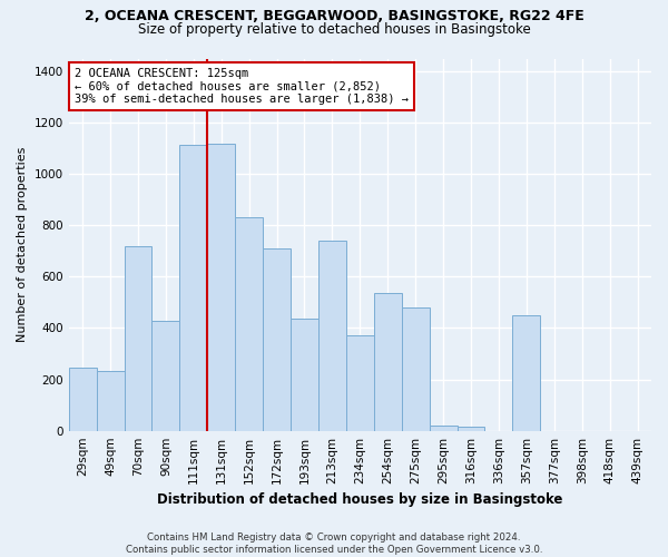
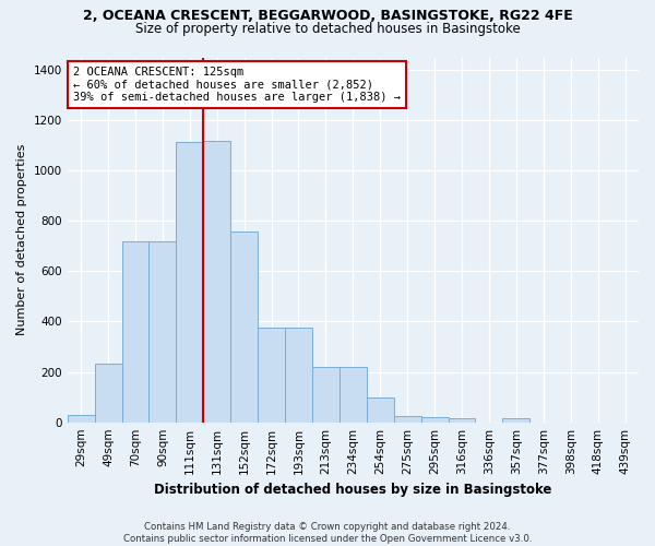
29sqm: 245 -> 30
90sqm: 430 -> 720
152sqm: 830 -> 760
172sqm: 710 -> 375
193sqm: 435 -> 375
213sqm: 740 -> 220
234sqm: 370 -> 220
254sqm: 535 -> 100
275sqm: 480 -> 25
357sqm: 450 -> 15
